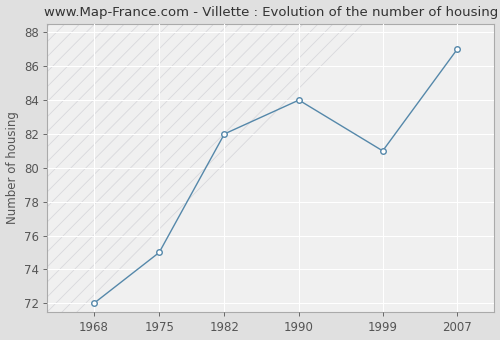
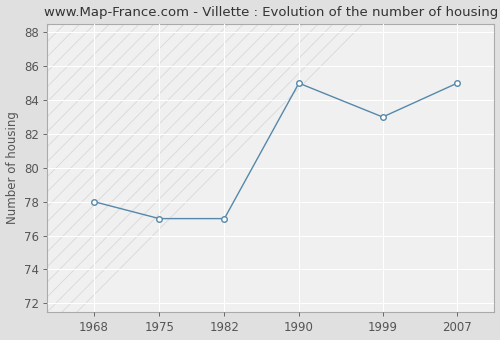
1968: 72 -> 78
1975: 75 -> 77
1982: 82 -> 77
1990: 84 -> 85
1999: 81 -> 83
2007: 87 -> 85
